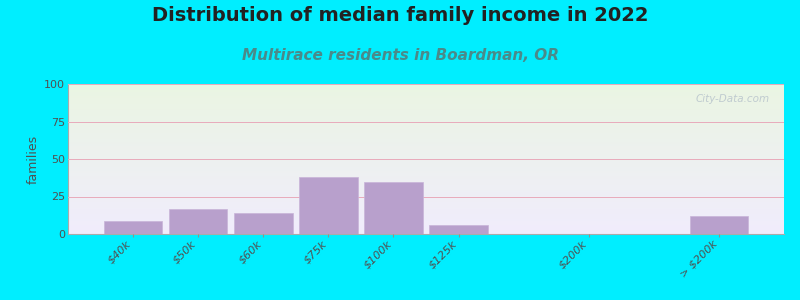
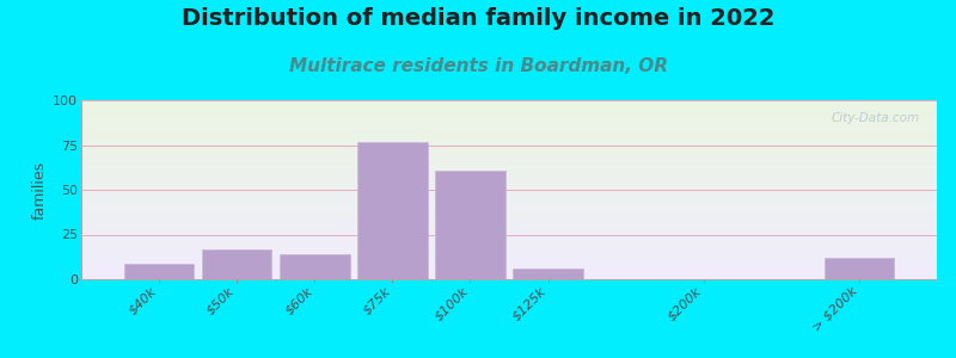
$75k: 38 -> 77
$100k: 35 -> 61
